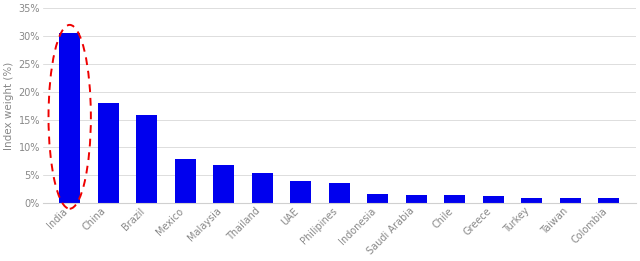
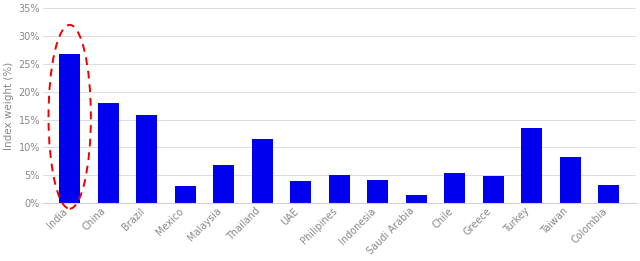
India: 30.5% -> 26.8%
Mexico: 8.0% -> 3.0%
Thailand: 5.5% -> 11.6%
Philipines: 3.6% -> 5.0%
Indonesia: 1.7% -> 4.2%
Chile: 1.5% -> 5.4%
Greece: 1.2% -> 4.8%
Turkey: 0.9% -> 13.4%
Taiwan: 0.9% -> 8.2%
Colombia: 0.9% -> 3.2%
